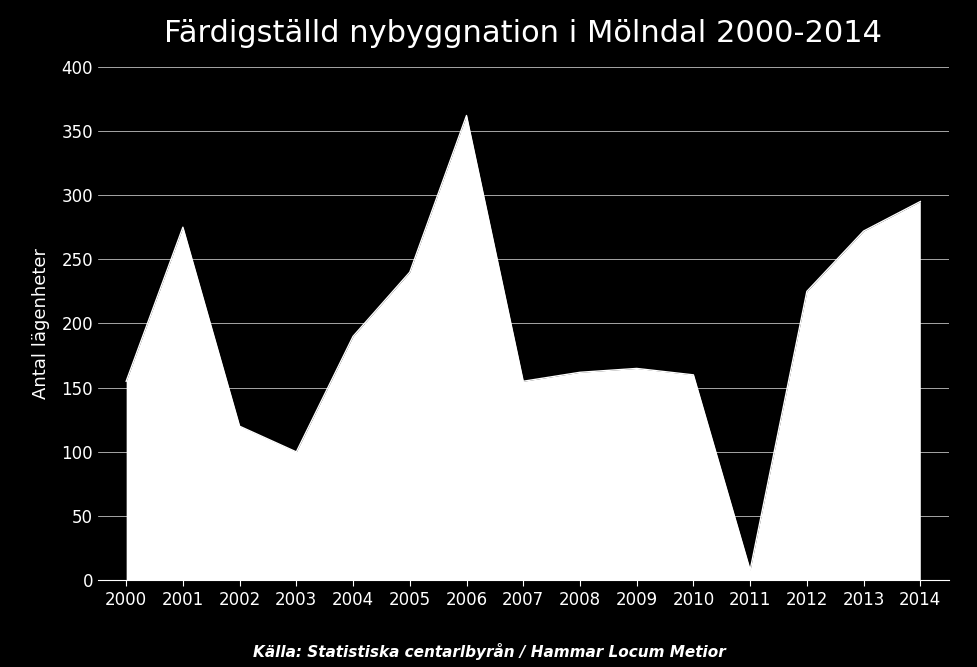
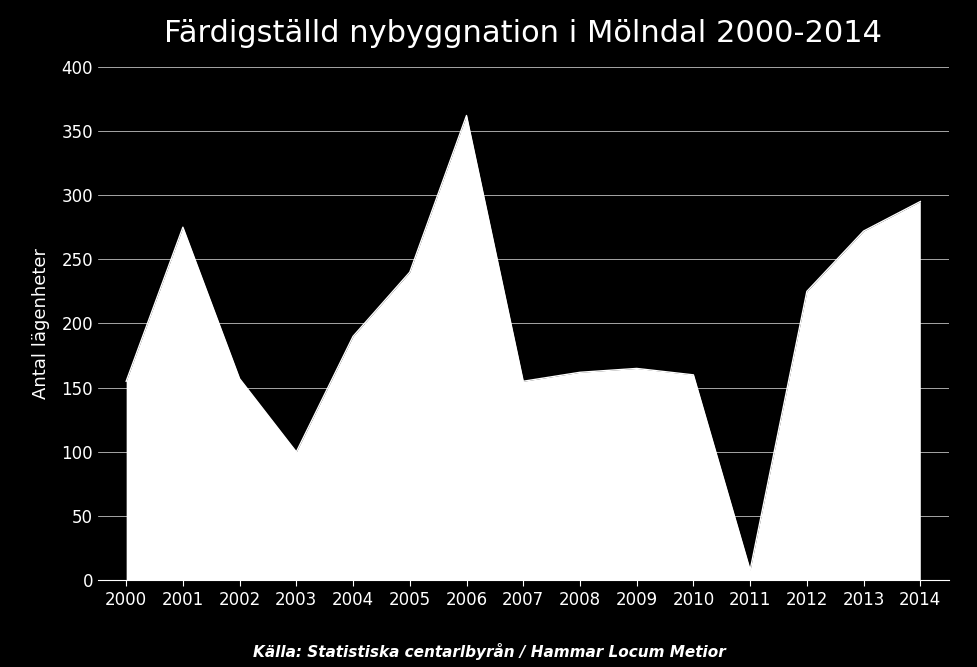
2002: 120 -> 157
